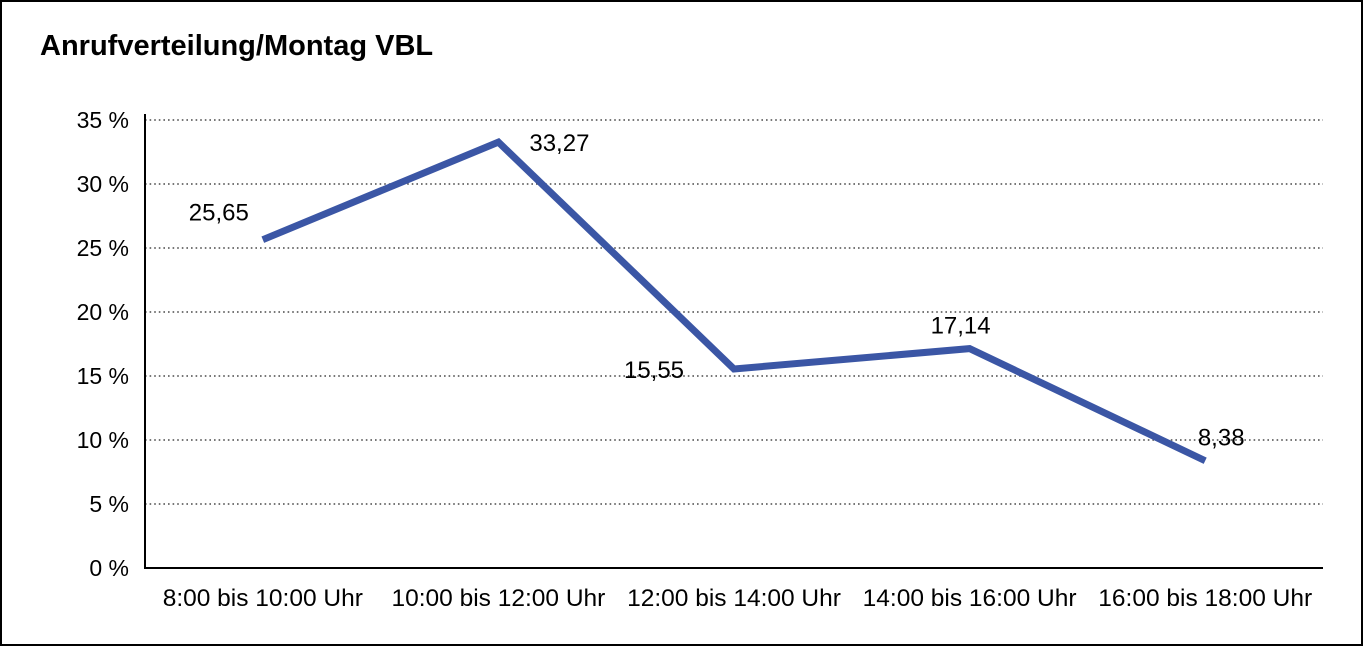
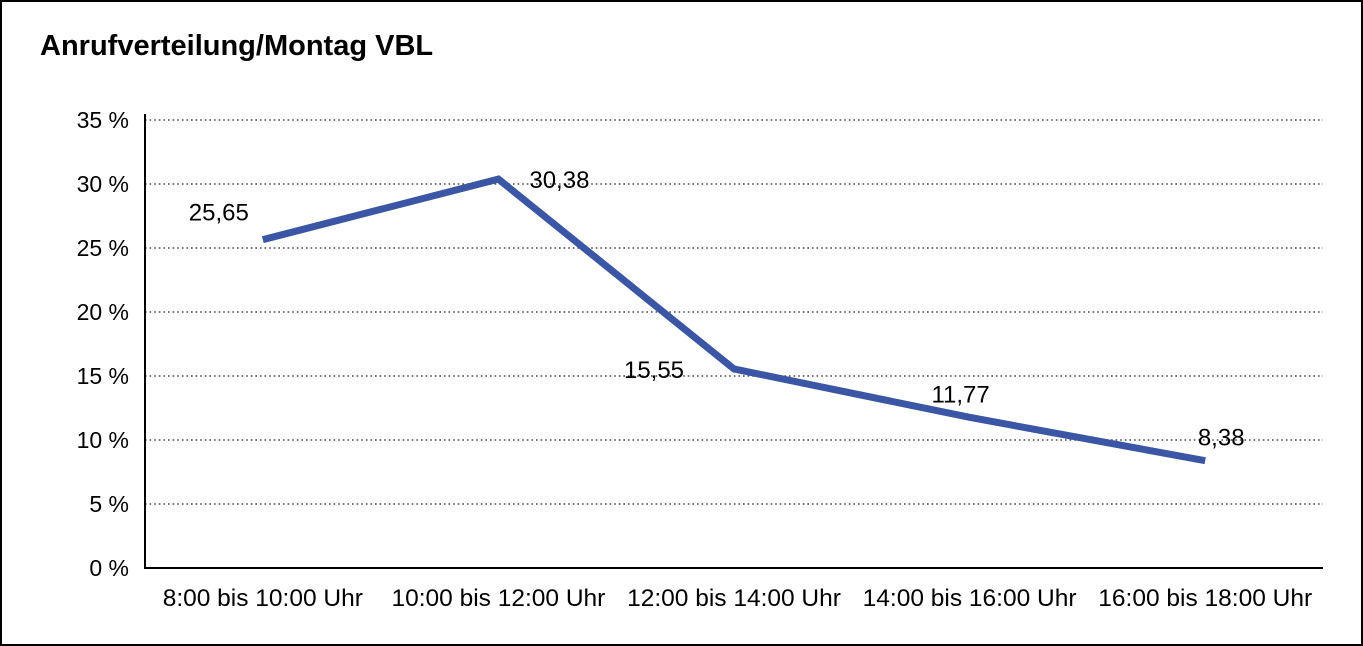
10:00 bis 12:00 Uhr: 33,27 -> 30,38
14:00 bis 16:00 Uhr: 17,14 -> 11,77
